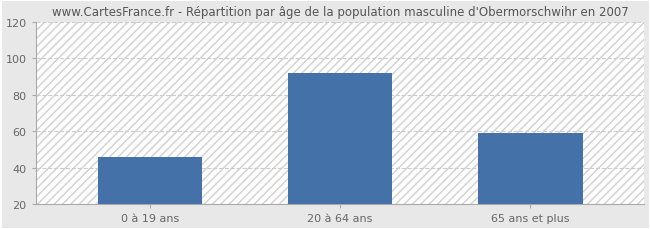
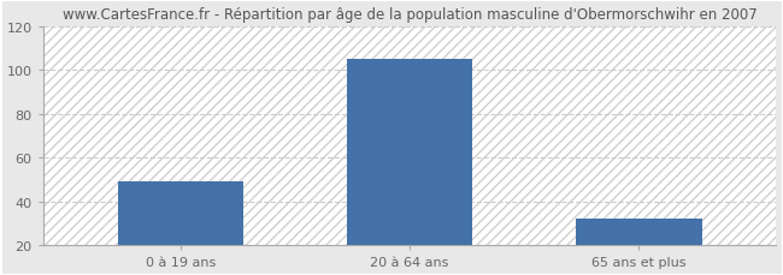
0 à 19 ans: 46 -> 49
20 à 64 ans: 92 -> 105
65 ans et plus: 59 -> 32
